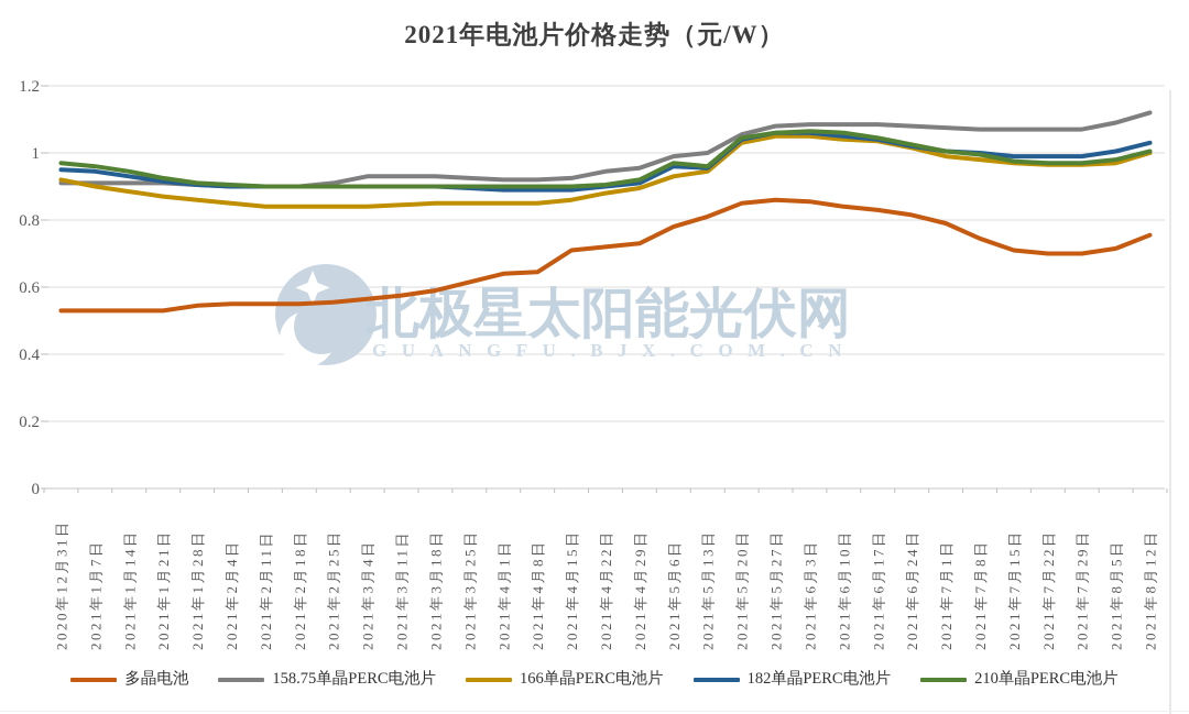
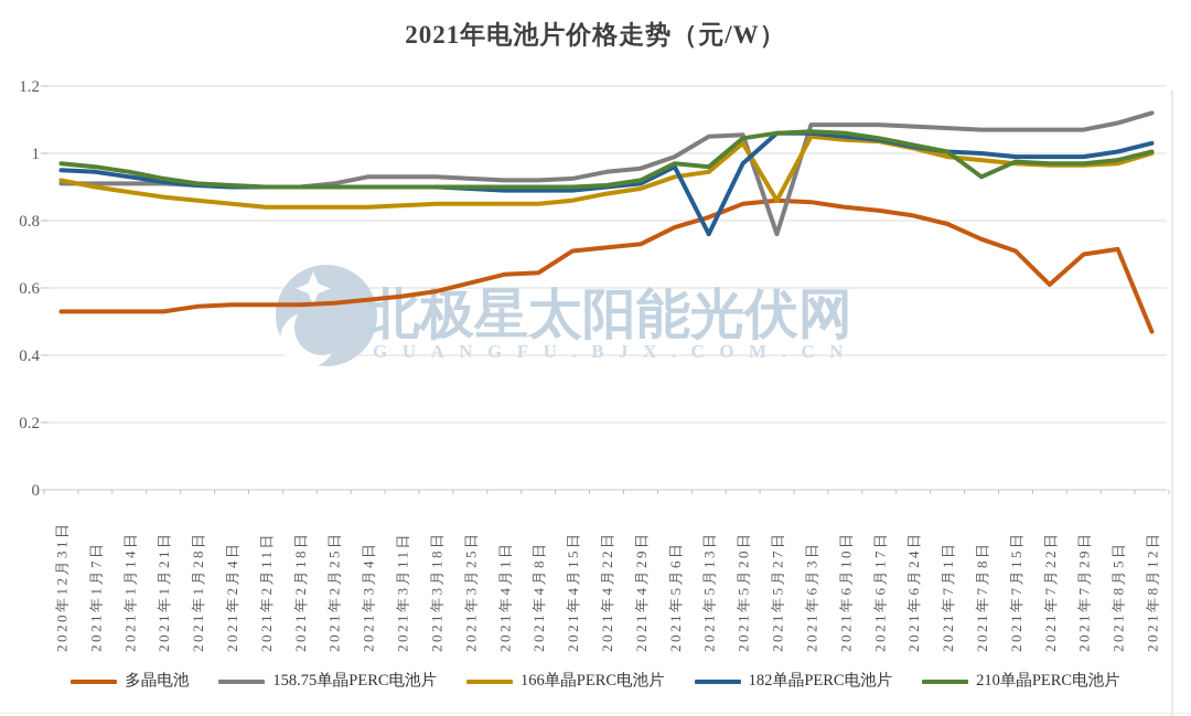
158.75单晶PERC电池片/2021年5月13日: 1.00 -> 1.05
182单晶PERC电池片/2021年5月13日: 0.95 -> 0.76
182单晶PERC电池片/2021年5月20日: 1.04 -> 0.97
158.75单晶PERC电池片/2021年5月27日: 1.08 -> 0.76
166单晶PERC电池片/2021年5月27日: 1.05 -> 0.86
210单晶PERC电池片/2021年7月8日: 0.99 -> 0.93
多晶电池/2021年7月22日: 0.70 -> 0.61
多晶电池/2021年8月12日: 0.76 -> 0.47
